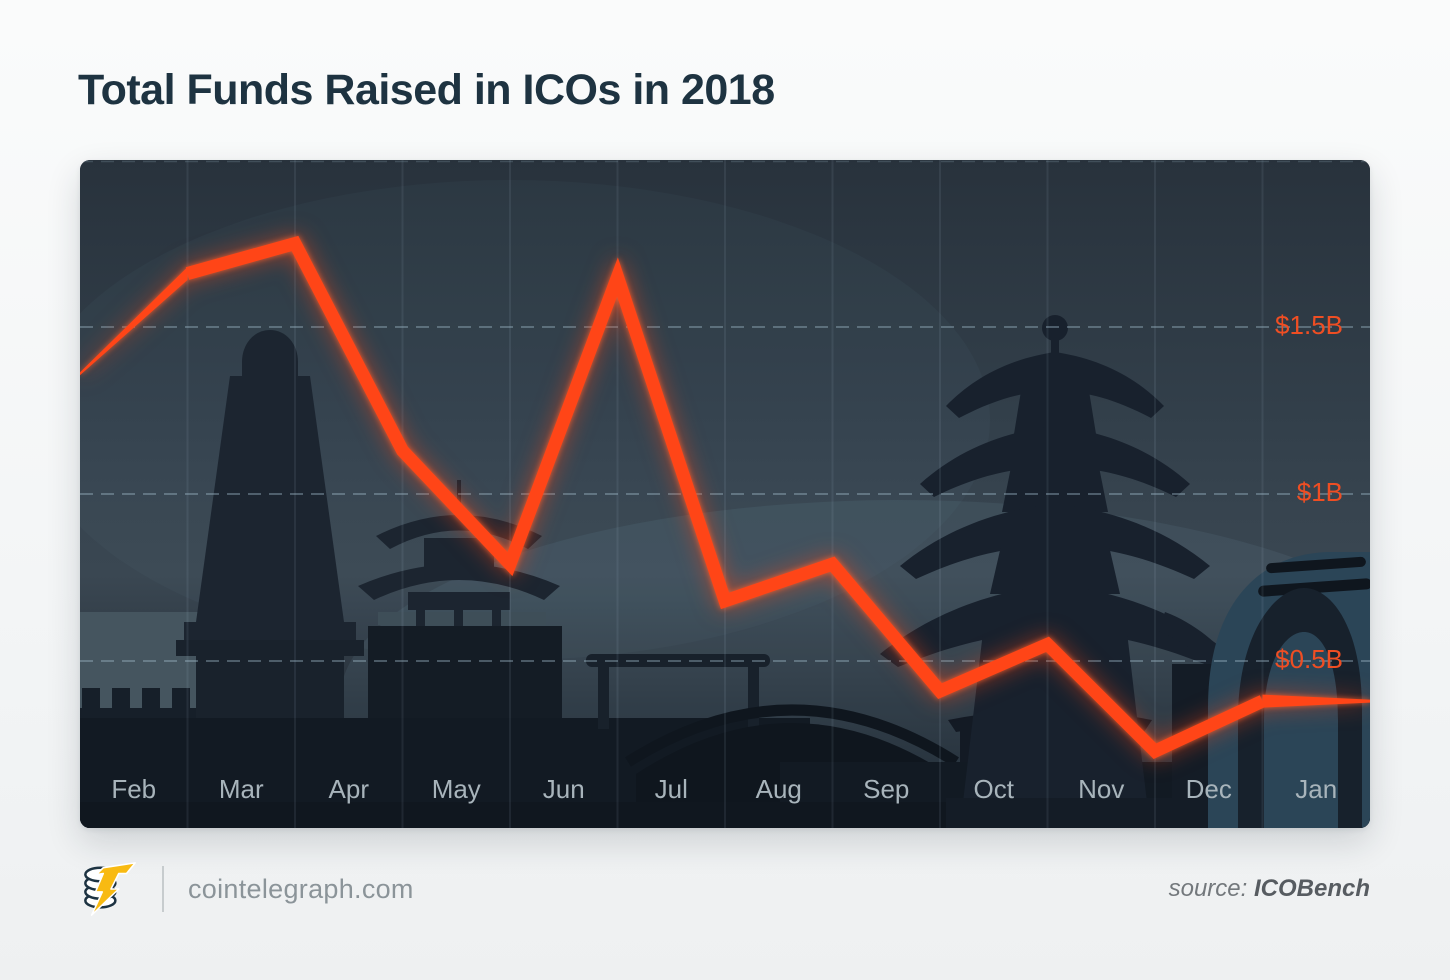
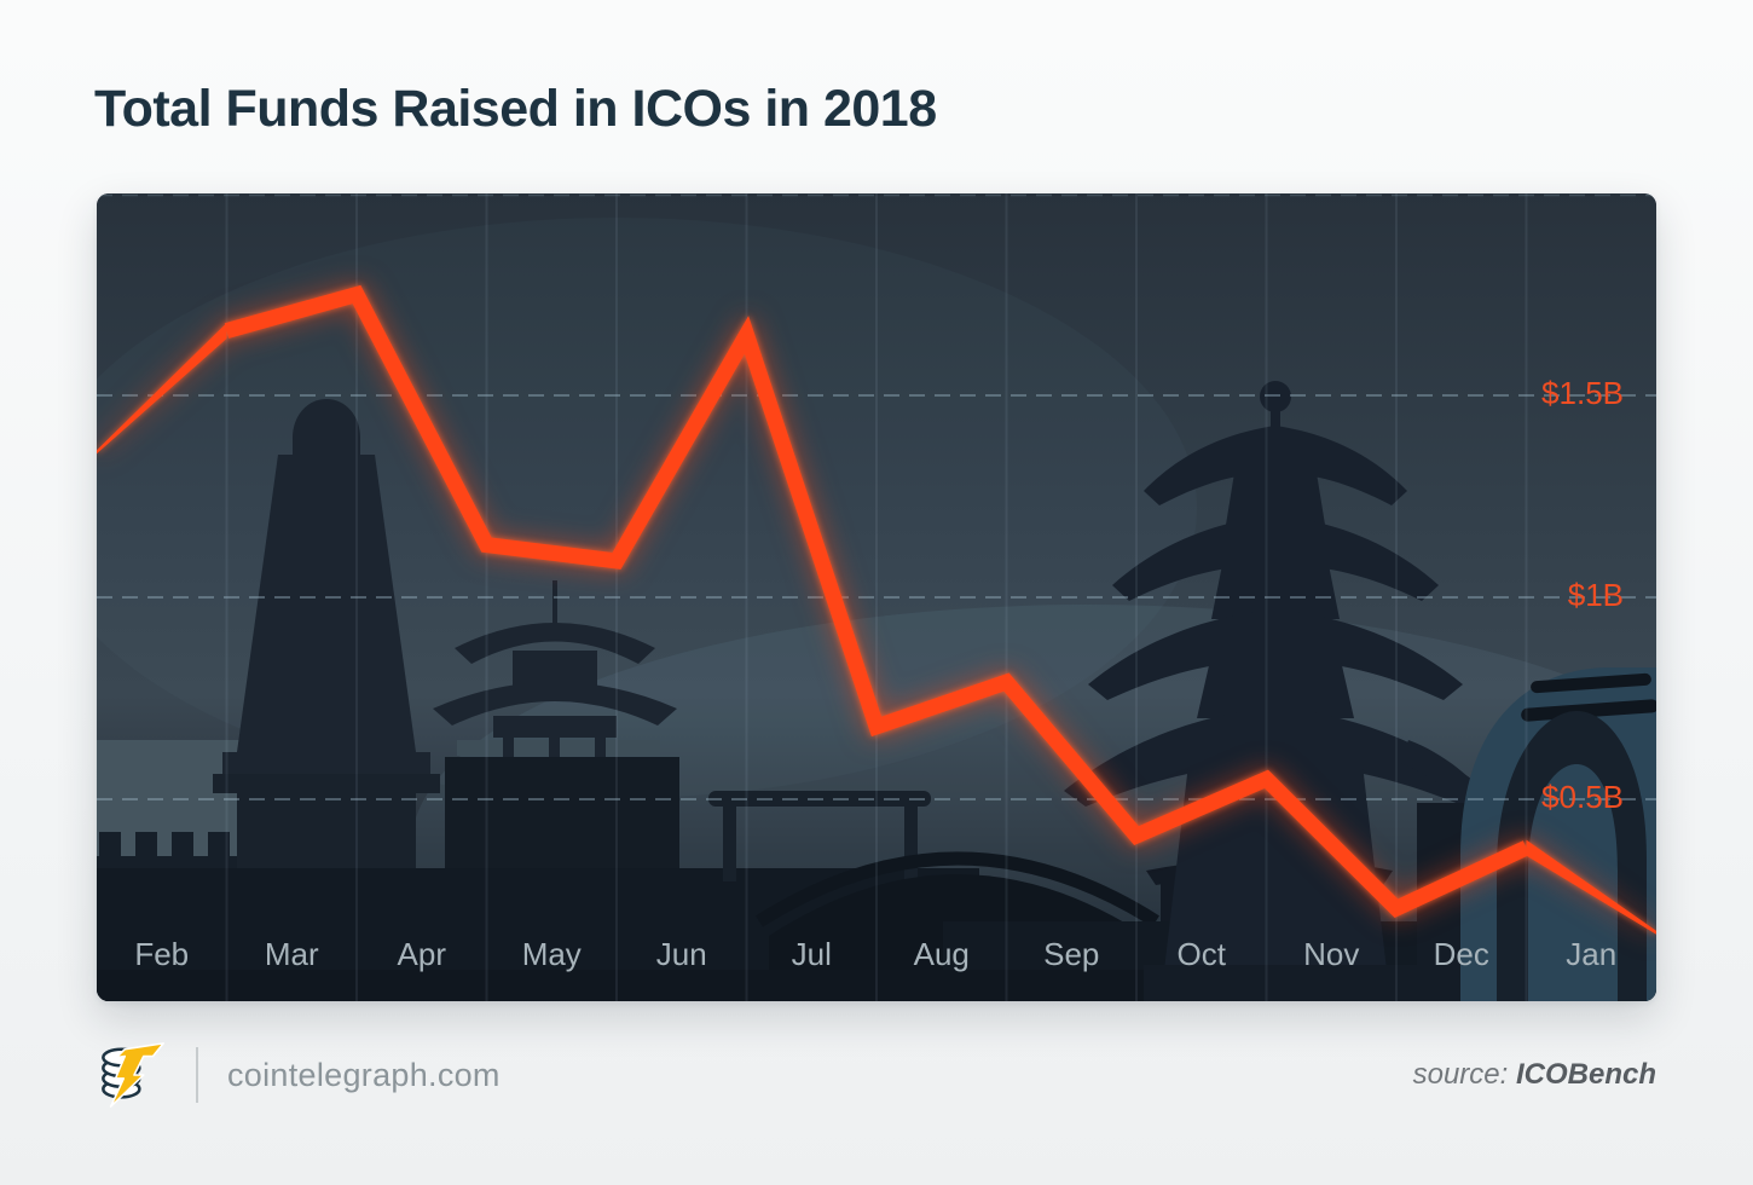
May: $0.79B -> $1.09B
Jan: $0.38B -> $0.17B
